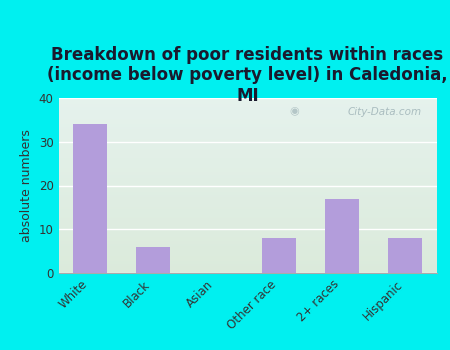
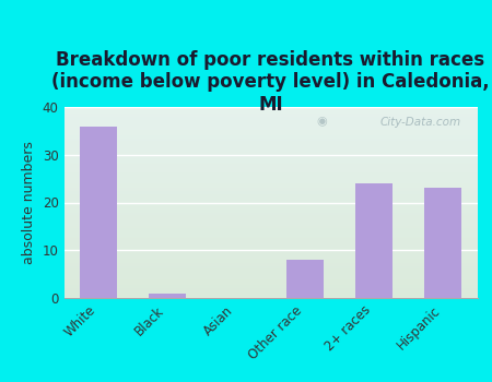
White: 34 -> 36
Black: 6 -> 1
2+ races: 17 -> 24
Hispanic: 8 -> 23
